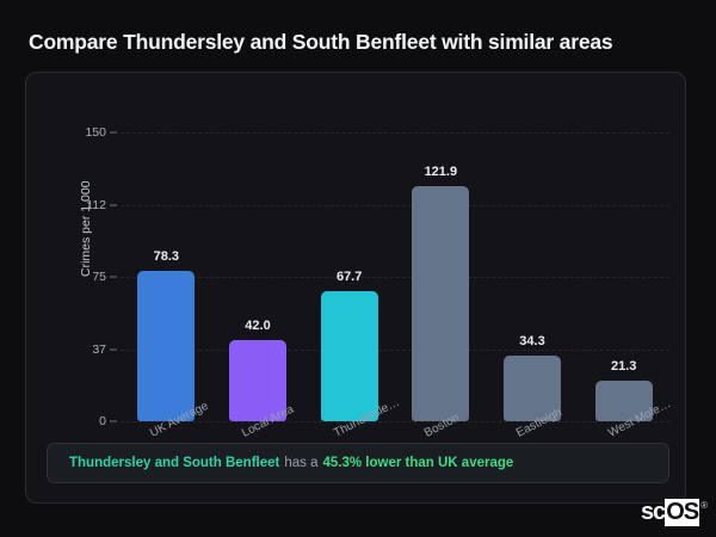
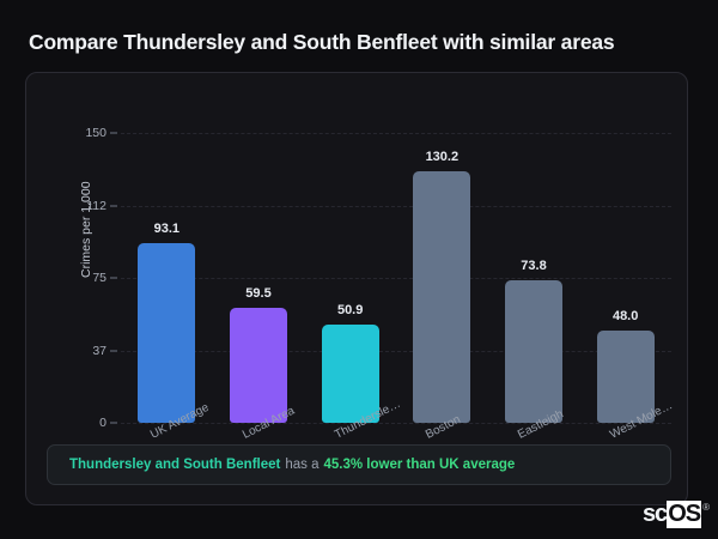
UK Average: 78.3 -> 93.1
Local Area: 42.0 -> 59.5
Thundersle…: 67.7 -> 50.9
Boston: 121.9 -> 130.2
Eastleigh: 34.3 -> 73.8
West Molesey: 21.3 -> 48.0
